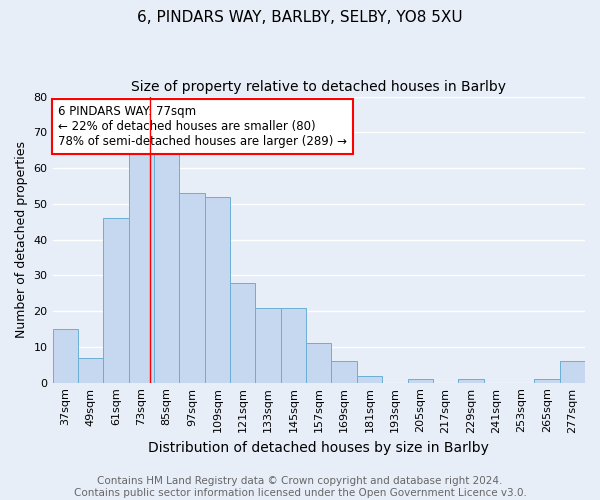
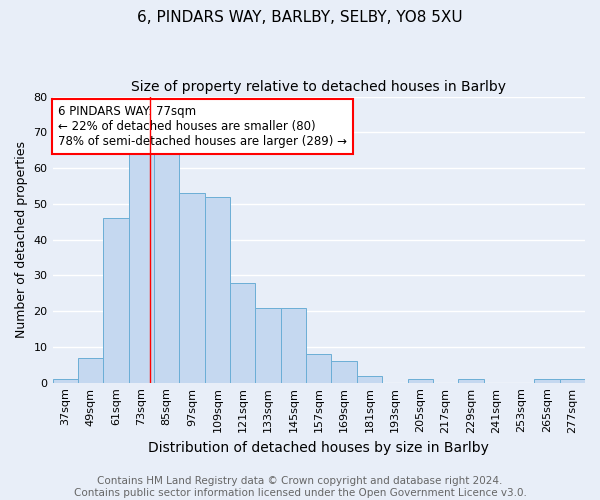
37sqm: 15 -> 1
157sqm: 11 -> 8
277sqm: 6 -> 1
